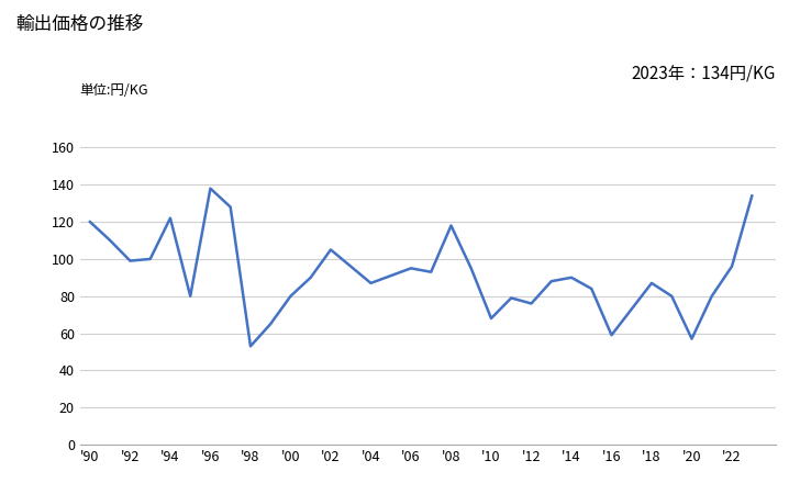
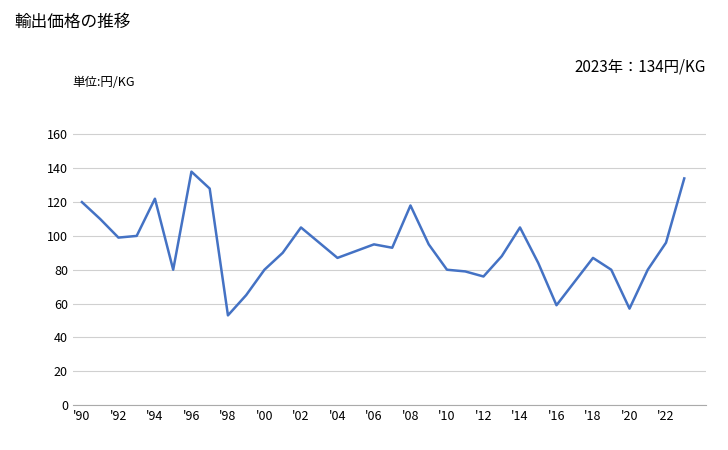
'10: 68 -> 80
'14: 90 -> 105
